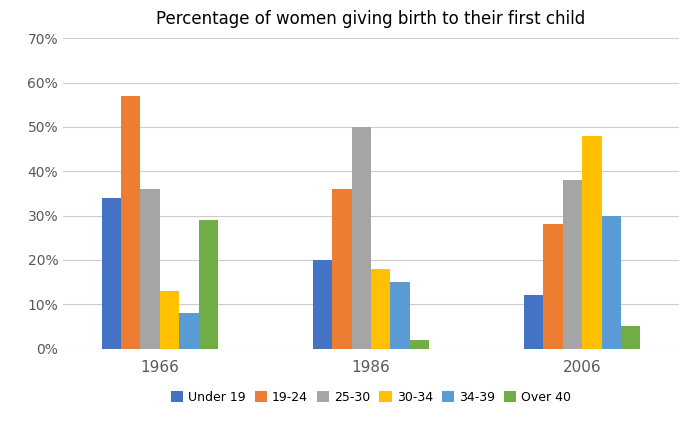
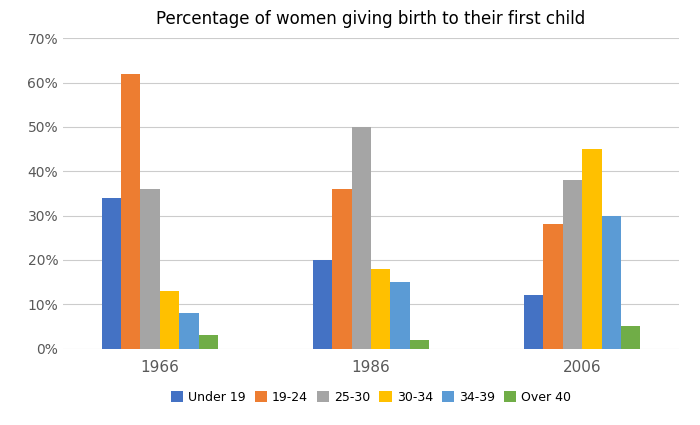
19-24/1966: 57% -> 62%
Over 40/1966: 29% -> 3%
30-34/2006: 48% -> 45%
